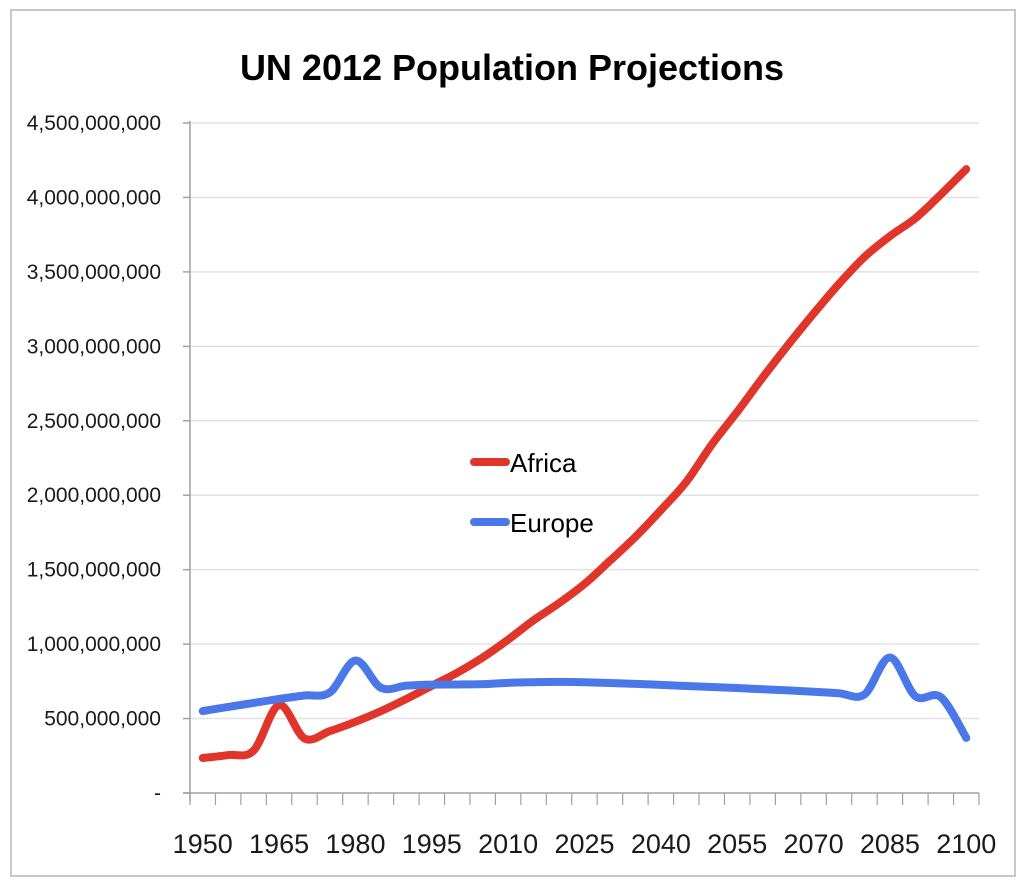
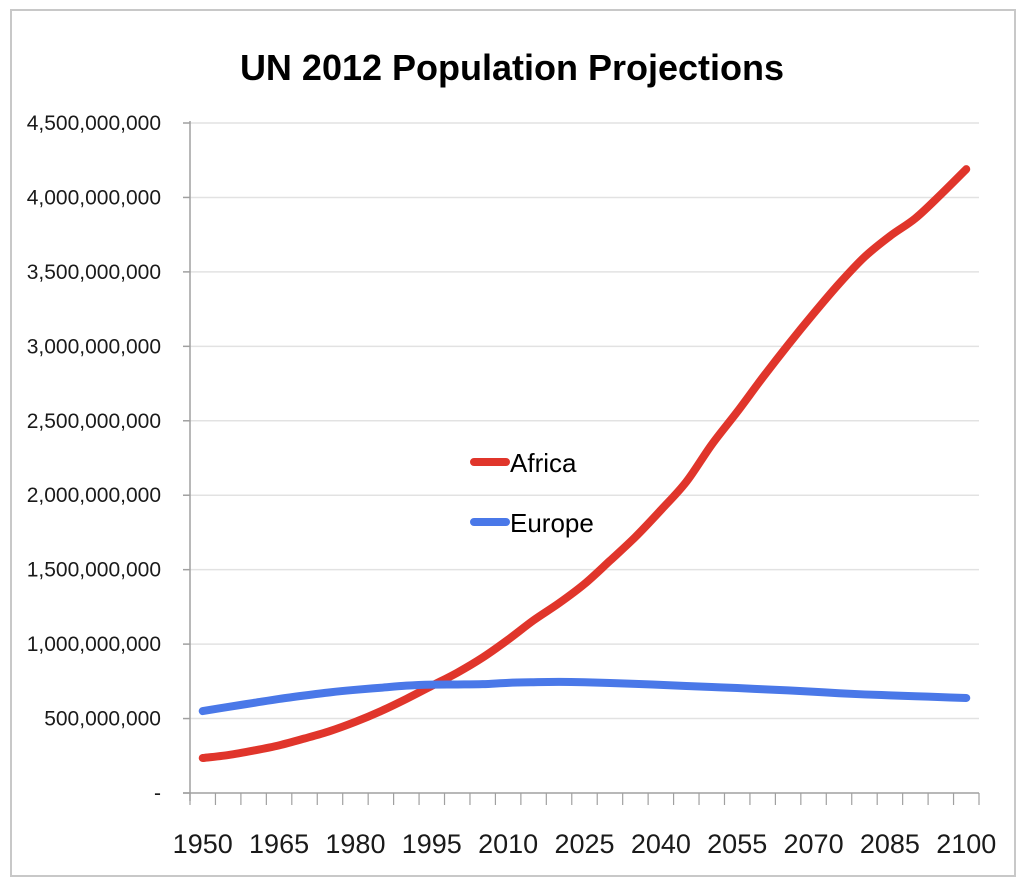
Africa/1965: 590000000 -> 320000000
Europe/1980: 890000000 -> 690000000
Europe/2085: 910000000 -> 660000000
Europe/2100: 370000000 -> 640000000
